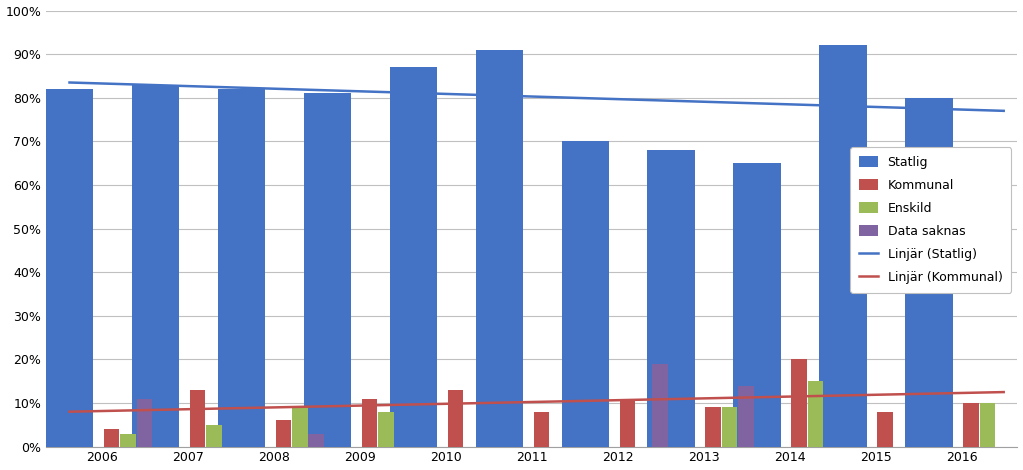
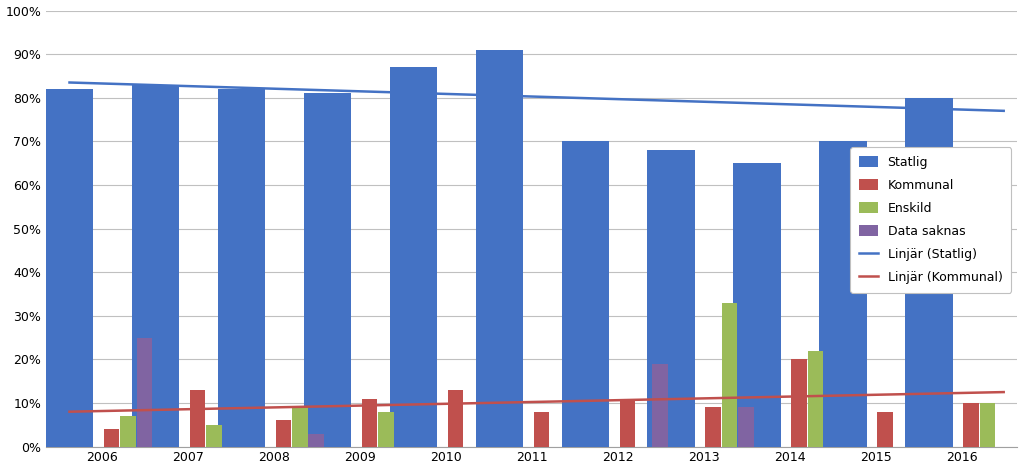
Enskild/2006: 3% -> 7%
Data saknas/2006: 11% -> 25%
Enskild/2013: 9% -> 33%
Data saknas/2013: 14% -> 9%
Enskild/2014: 15% -> 22%
Statlig/2015: 92% -> 70%
